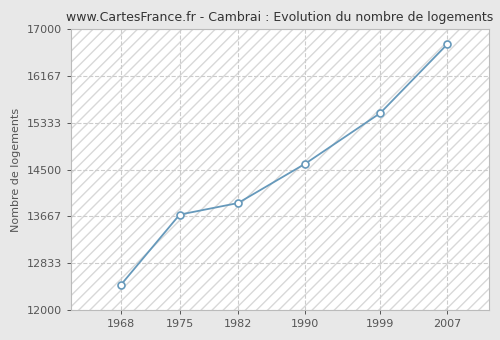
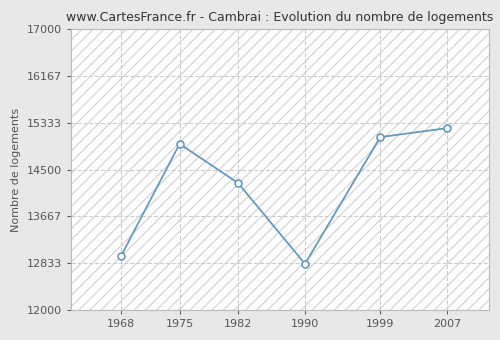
1968: 12450 -> 12960
1975: 13700 -> 14960
1982: 13900 -> 14260
1990: 14600 -> 12820
1999: 15510 -> 15080
2007: 16730 -> 15240
